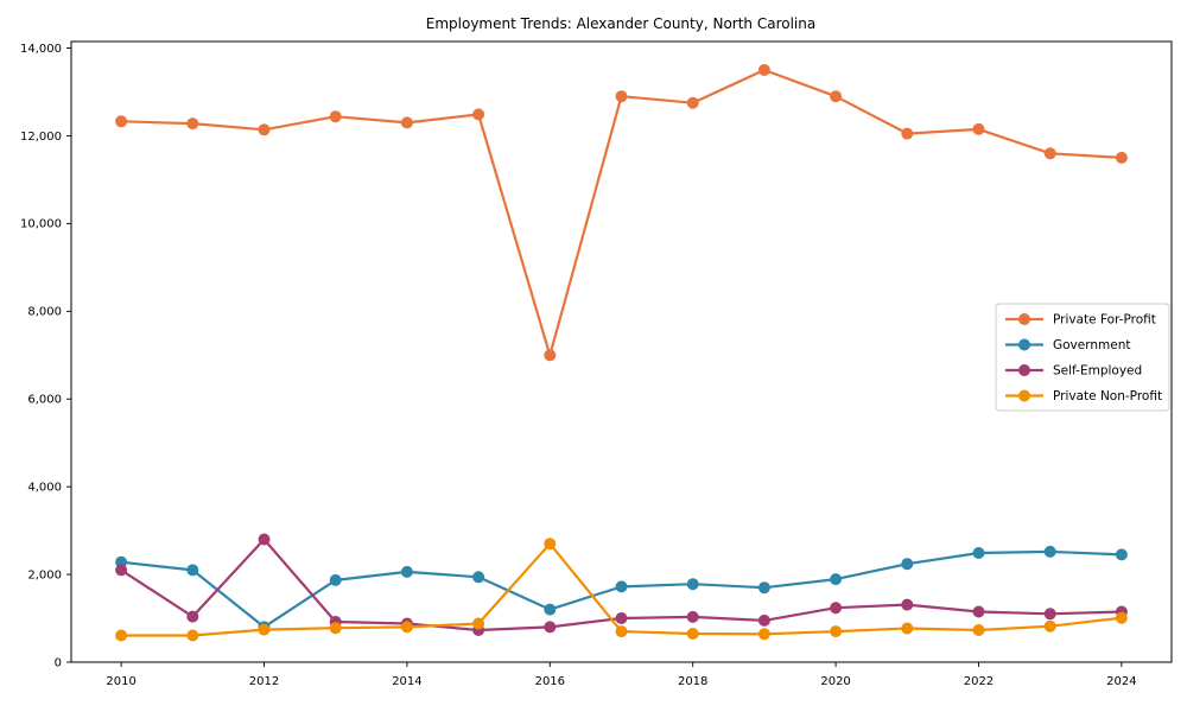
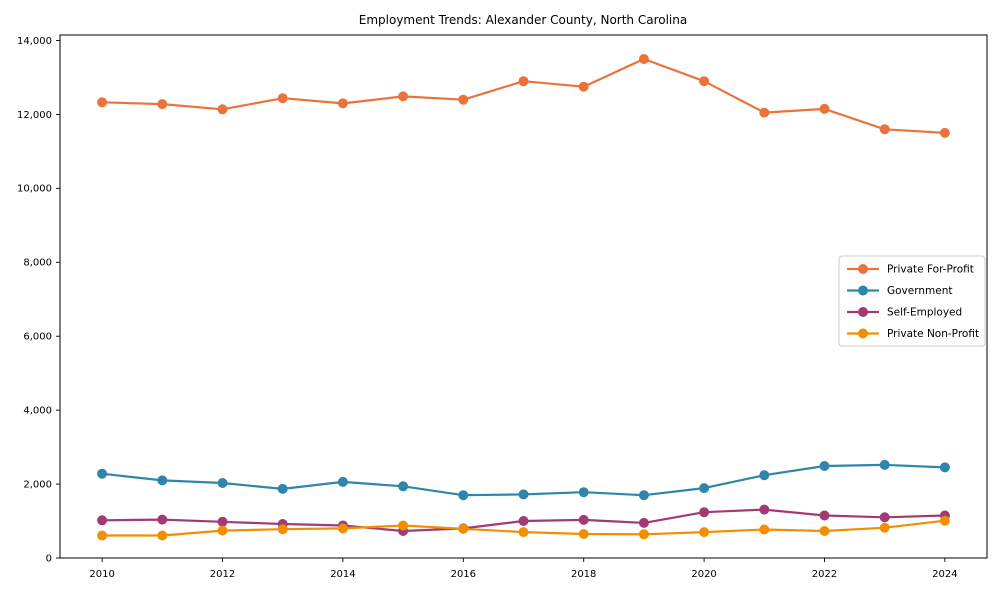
Self-Employed/2010: 2100 -> 1000
Government/2012: 800 -> 2000
Self-Employed/2012: 2800 -> 1000
Private For-Profit/2016: 7000 -> 12400
Government/2016: 1200 -> 1700
Private Non-Profit/2016: 2700 -> 800
